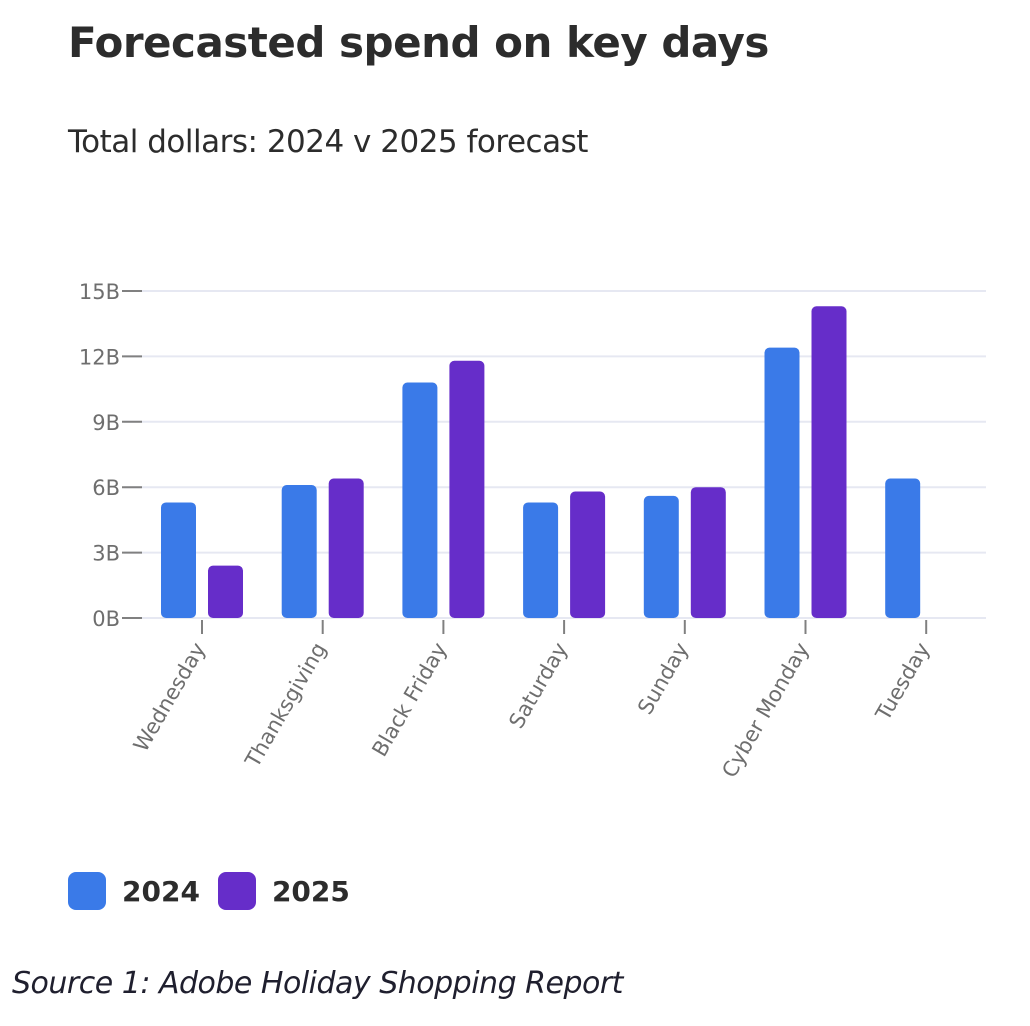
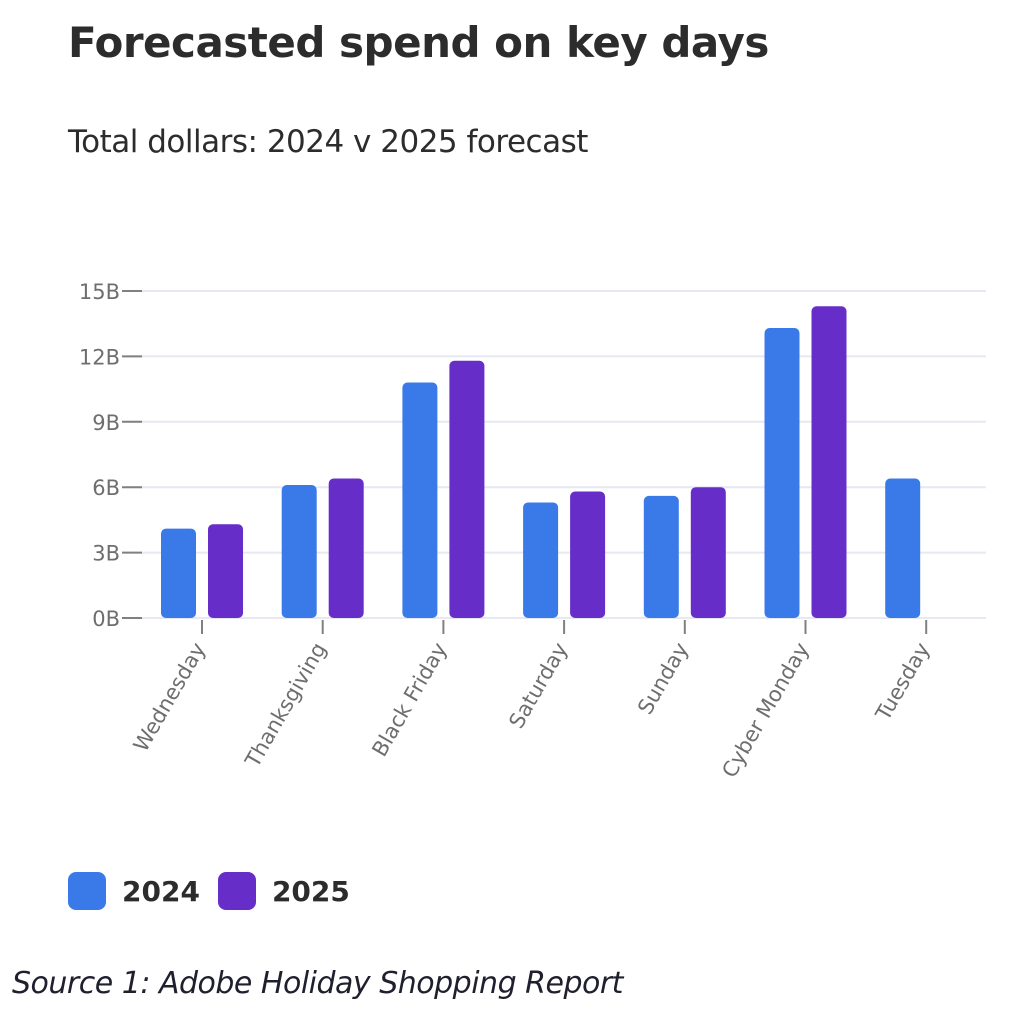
2024/Wednesday: 5.3B -> 4.1B
2025/Wednesday: 2.4B -> 4.3B
2024/Cyber Monday: 12.4B -> 13.3B
